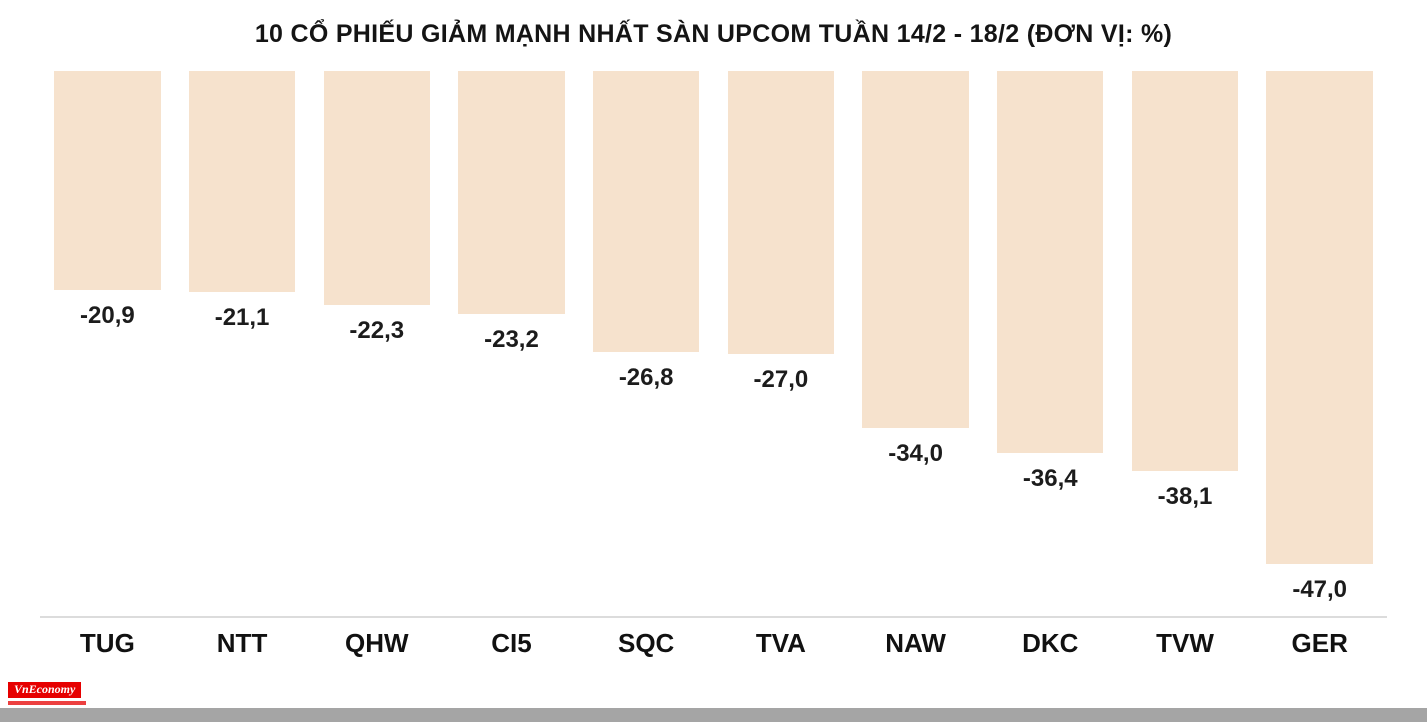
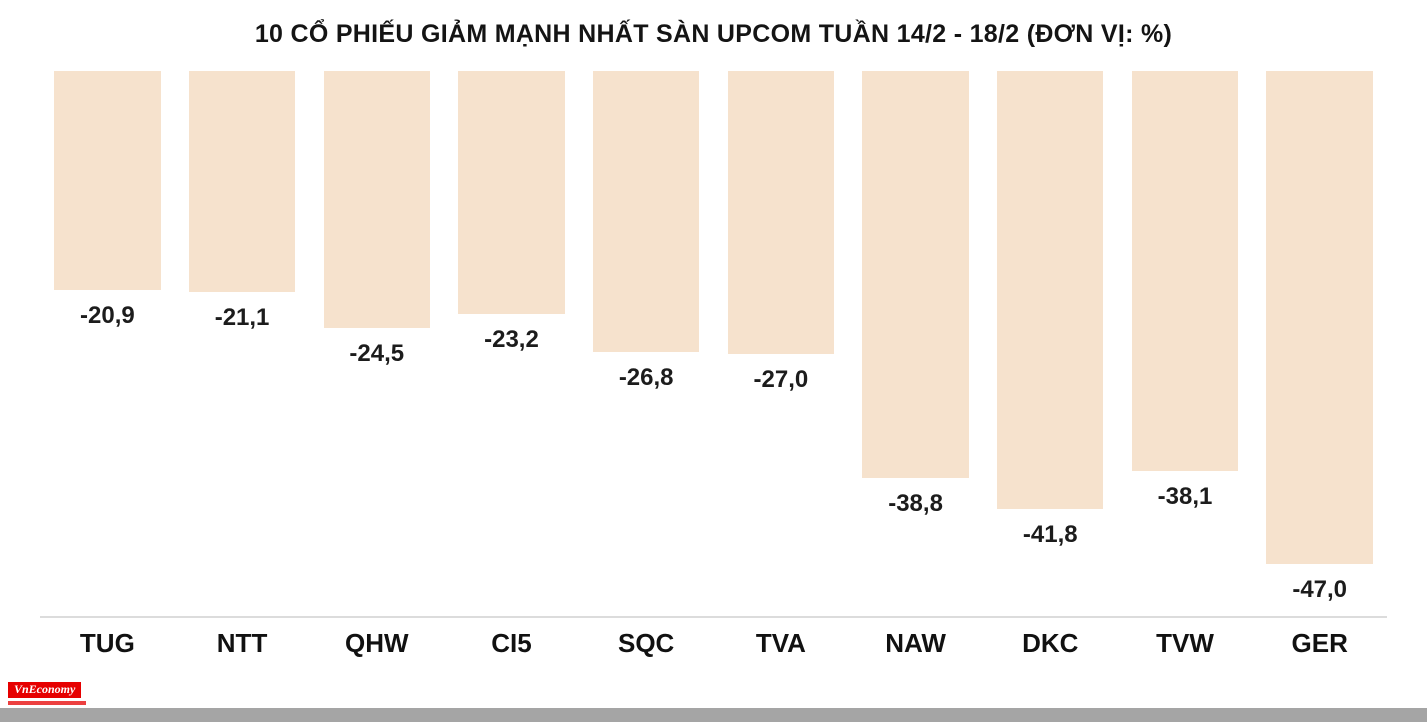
QHW: -22,3 -> -24,5
NAW: -34,0 -> -38,8
DKC: -36,4 -> -41,8
